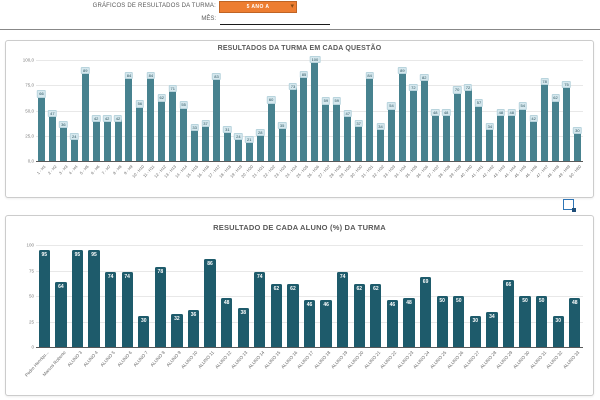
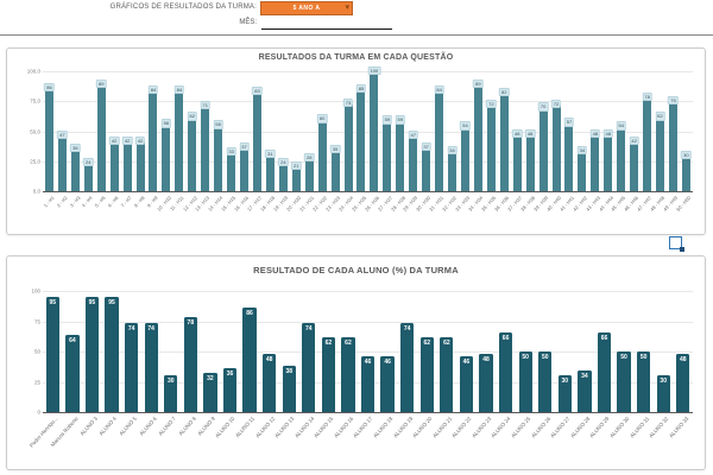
RESULTADOS DA TURMA EM CADA QUESTÃO/1 - H1: 66 -> 86
RESULTADO DE CADA ALUNO (%) DA TURMA/ALUNO 24: 69 -> 66
